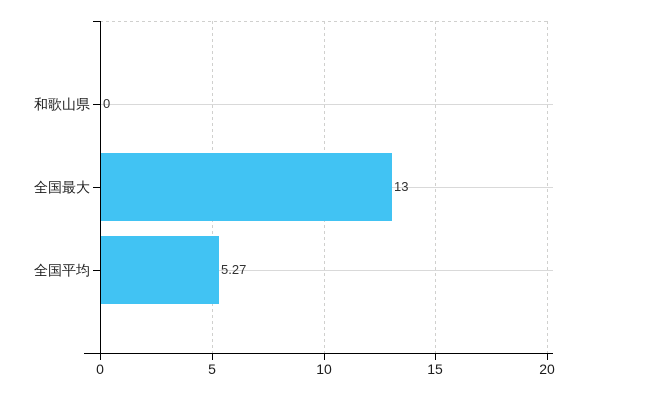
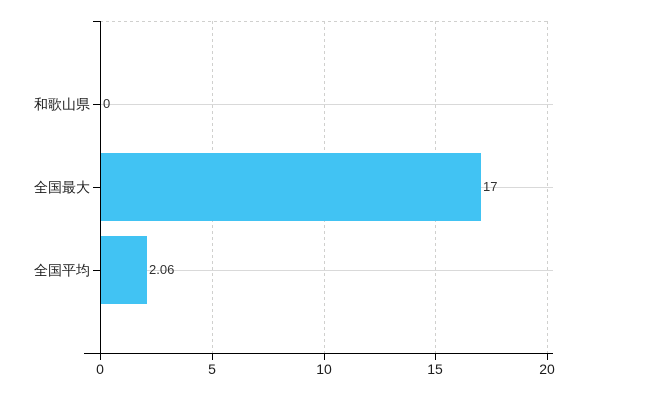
全国最大: 13 -> 17
全国平均: 5.27 -> 2.06
